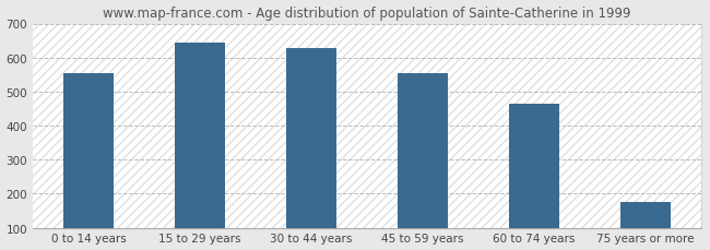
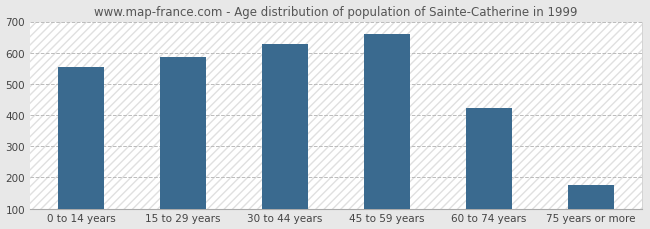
15 to 29 years: 645 -> 585
45 to 59 years: 555 -> 660
60 to 74 years: 465 -> 422
